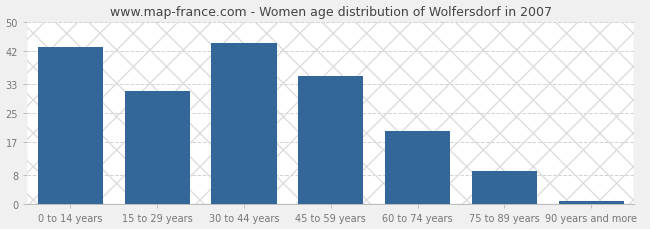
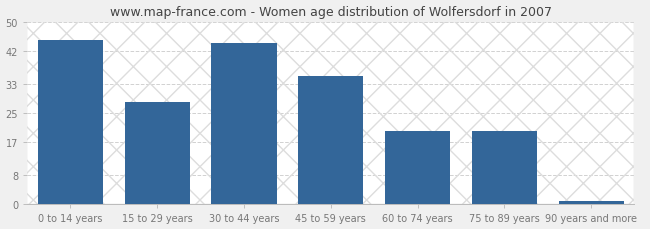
0 to 14 years: 43 -> 45
15 to 29 years: 31 -> 28
75 to 89 years: 9 -> 20
